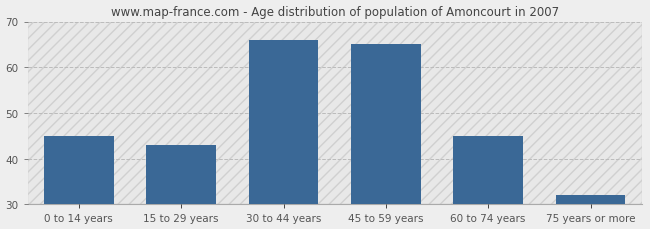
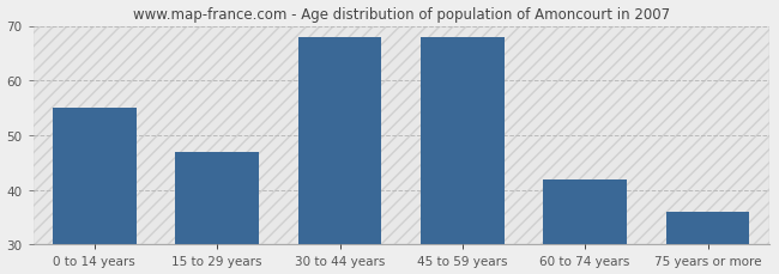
0 to 14 years: 45 -> 55
15 to 29 years: 43 -> 47
30 to 44 years: 66 -> 68
45 to 59 years: 65 -> 68
60 to 74 years: 45 -> 42
75 years or more: 32 -> 36
